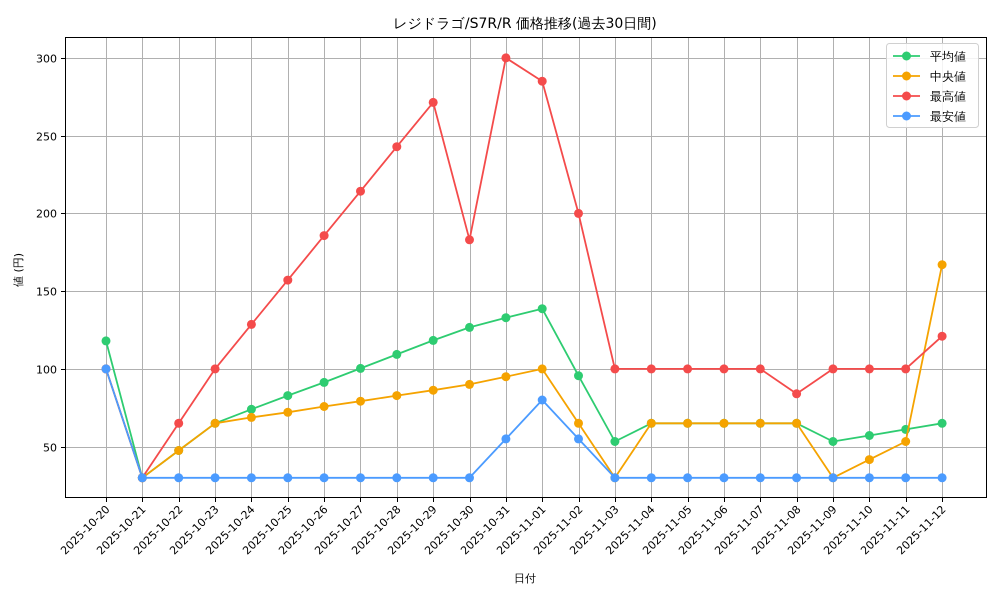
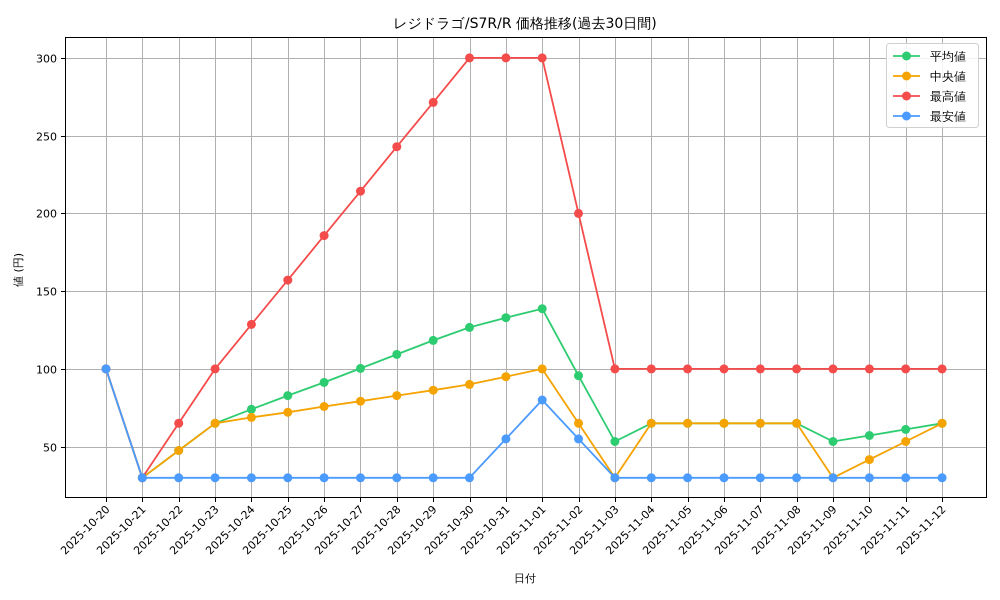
平均値/2025-10-20: 118 -> 100
最高値/2025-10-30: 183 -> 300
最高値/2025-11-01: 285 -> 300
最高値/2025-11-08: 84 -> 100
中央値/2025-11-12: 167 -> 65
最高値/2025-11-12: 121 -> 100
